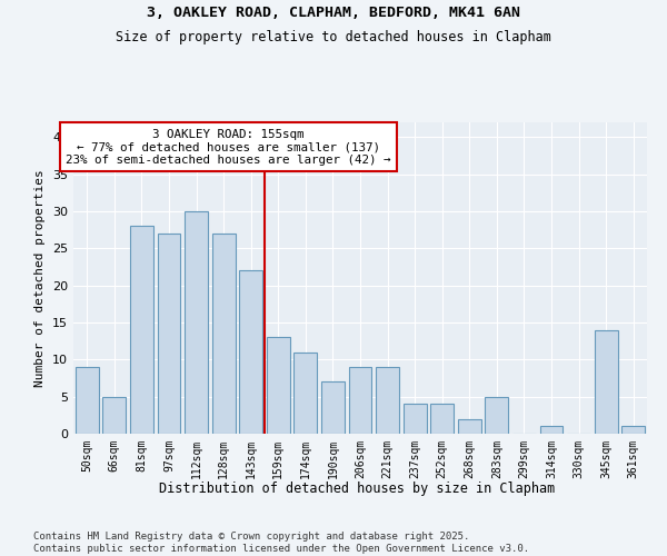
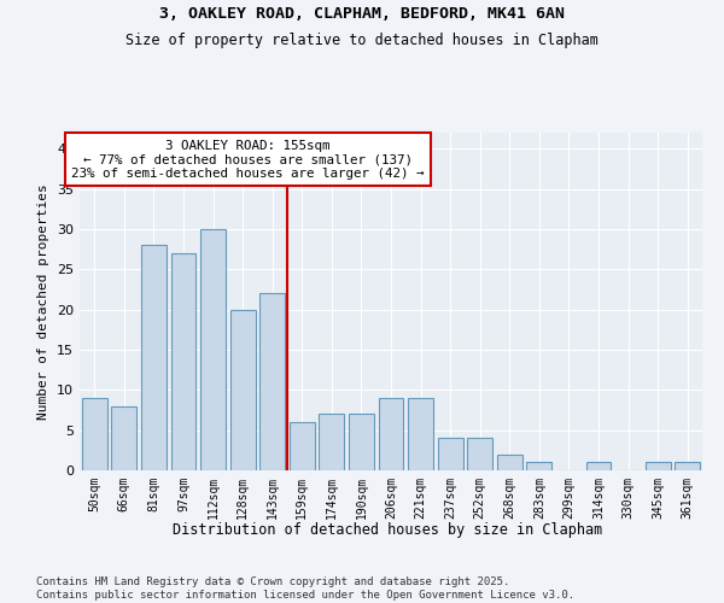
66sqm: 5 -> 8
128sqm: 27 -> 20
159sqm: 13 -> 6
174sqm: 11 -> 7
283sqm: 5 -> 1
345sqm: 14 -> 1
